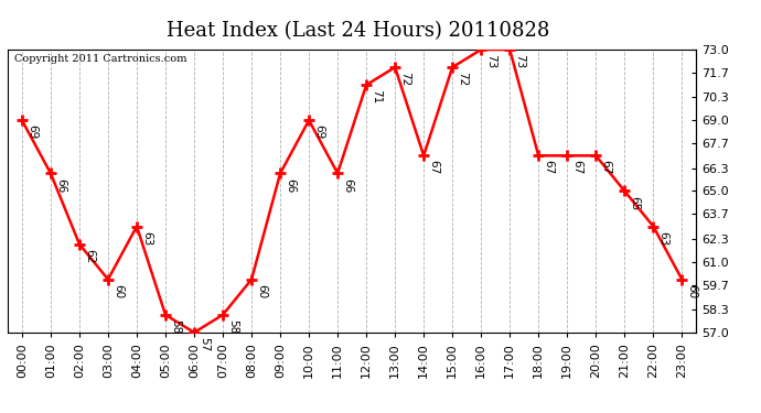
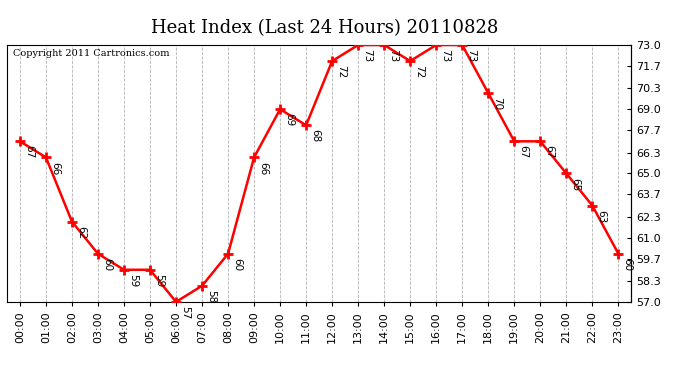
00:00: 69 -> 67
04:00: 63 -> 59
05:00: 58 -> 59
11:00: 66 -> 68
12:00: 71 -> 72
13:00: 72 -> 73
14:00: 67 -> 73
18:00: 67 -> 70
